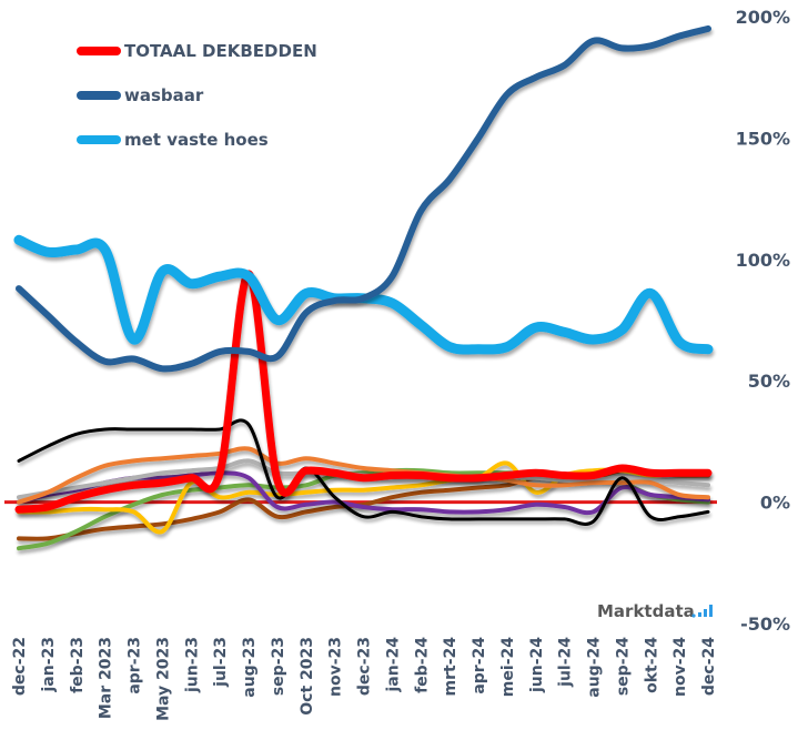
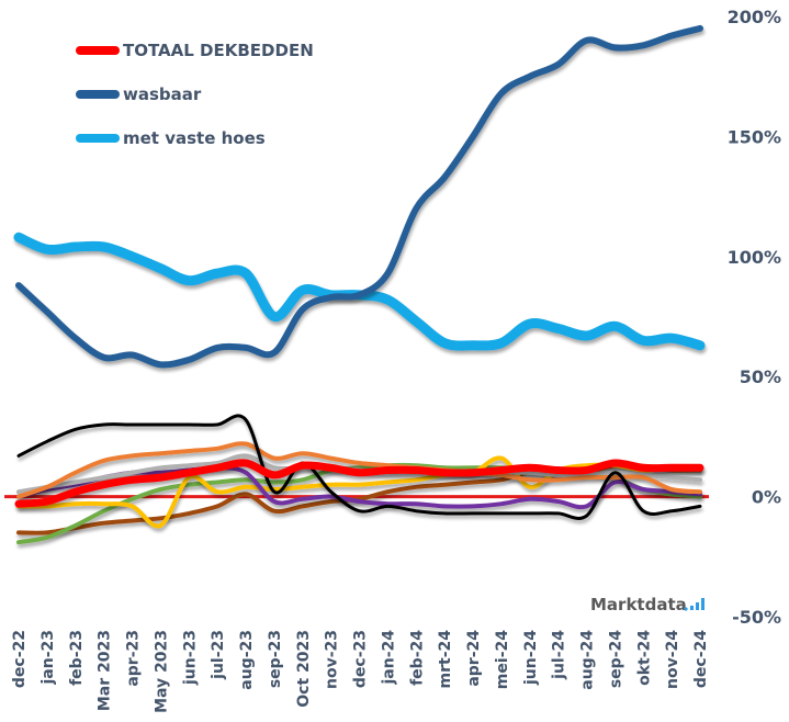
met vaste hoes/apr-23: 67% -> 100%
TOTAAL DEKBEDDEN/aug-23: 94% -> 14%
met vaste hoes/okt-24: 86% -> 65%
